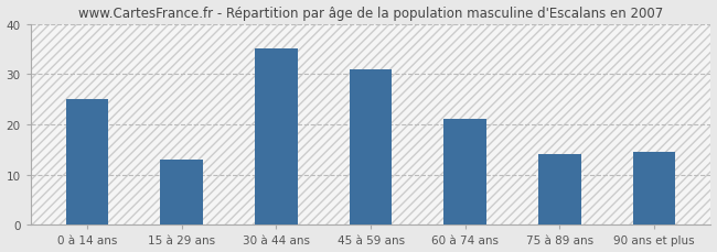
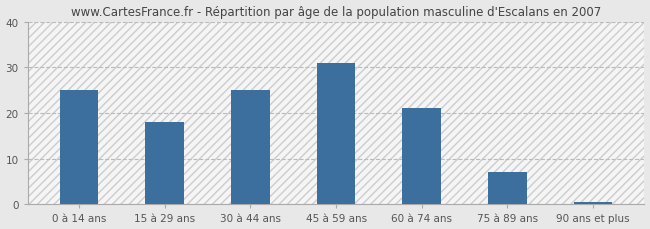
15 à 29 ans: 13.0 -> 18.0
30 à 44 ans: 35.0 -> 25.0
75 à 89 ans: 14.0 -> 7.0
90 ans et plus: 14.5 -> 0.5
